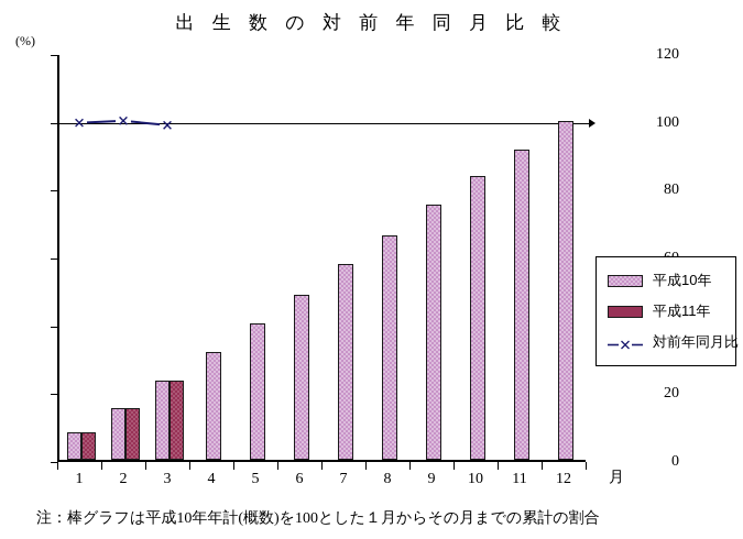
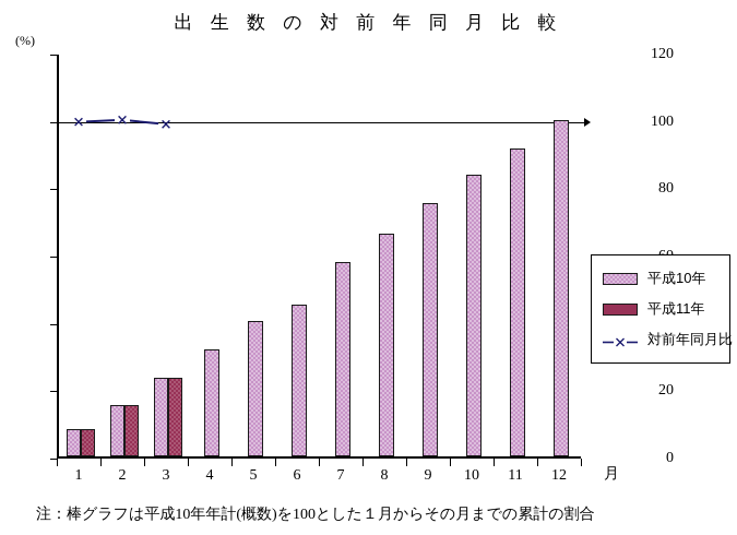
平成10年/6: 49 -> 45
